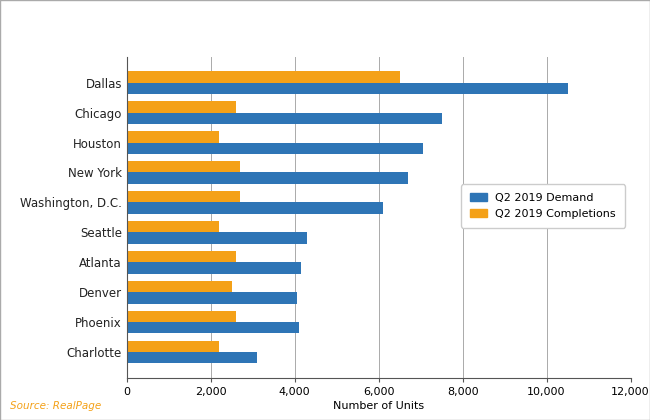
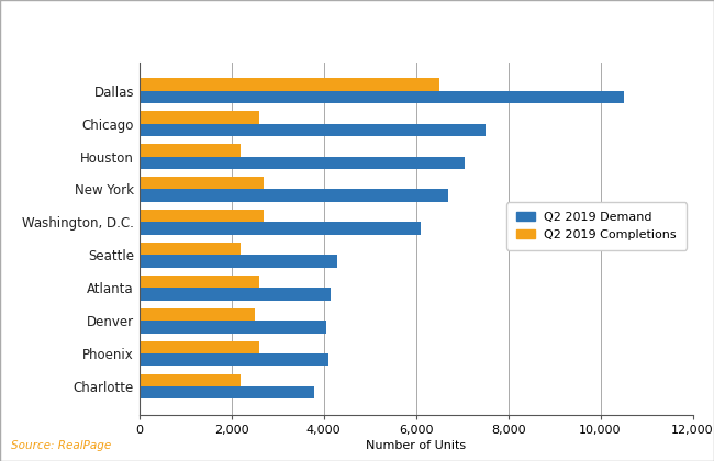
Q2 2019 Demand/Charlotte: 3,100 -> 3,800
